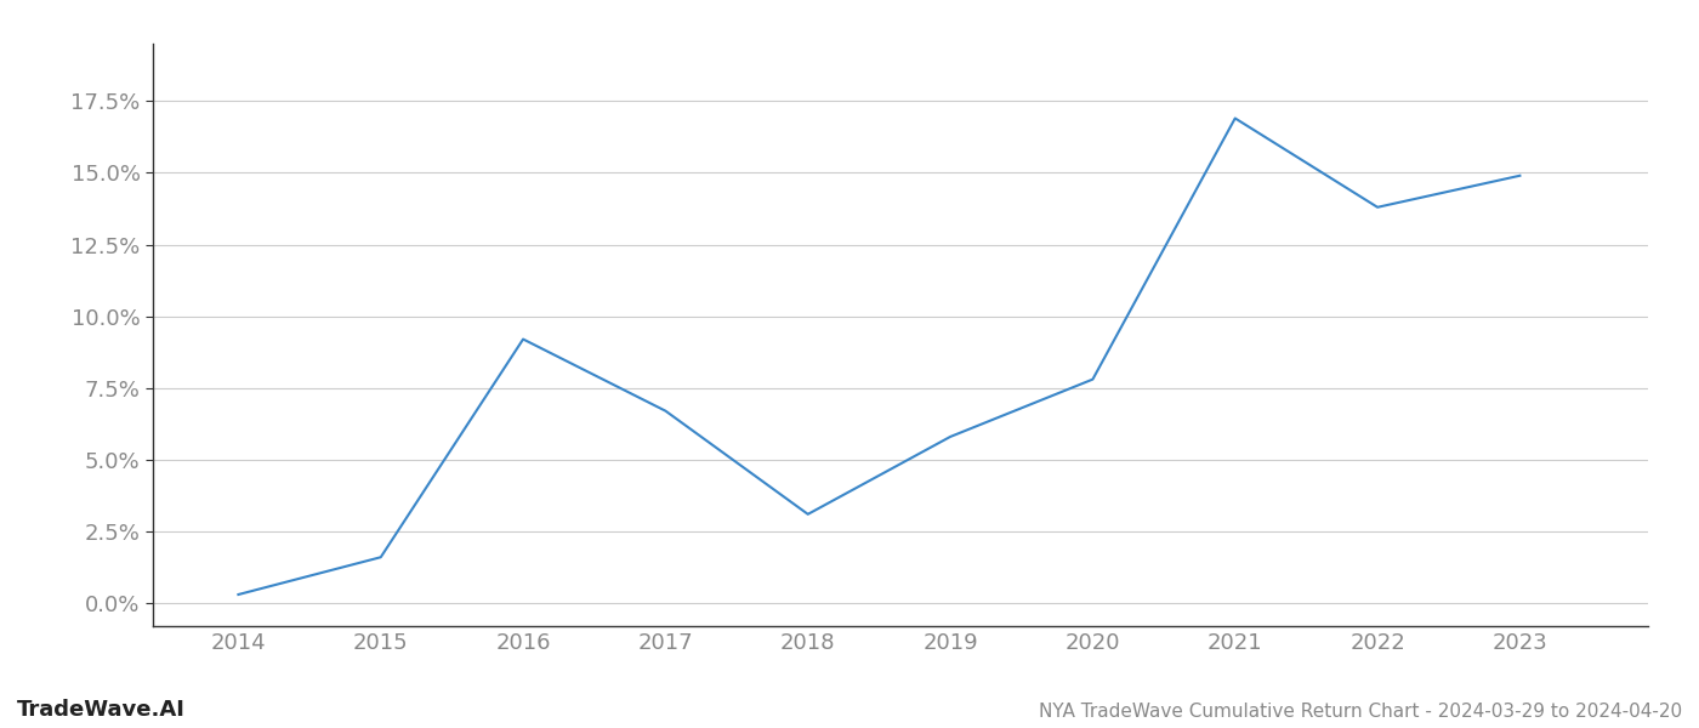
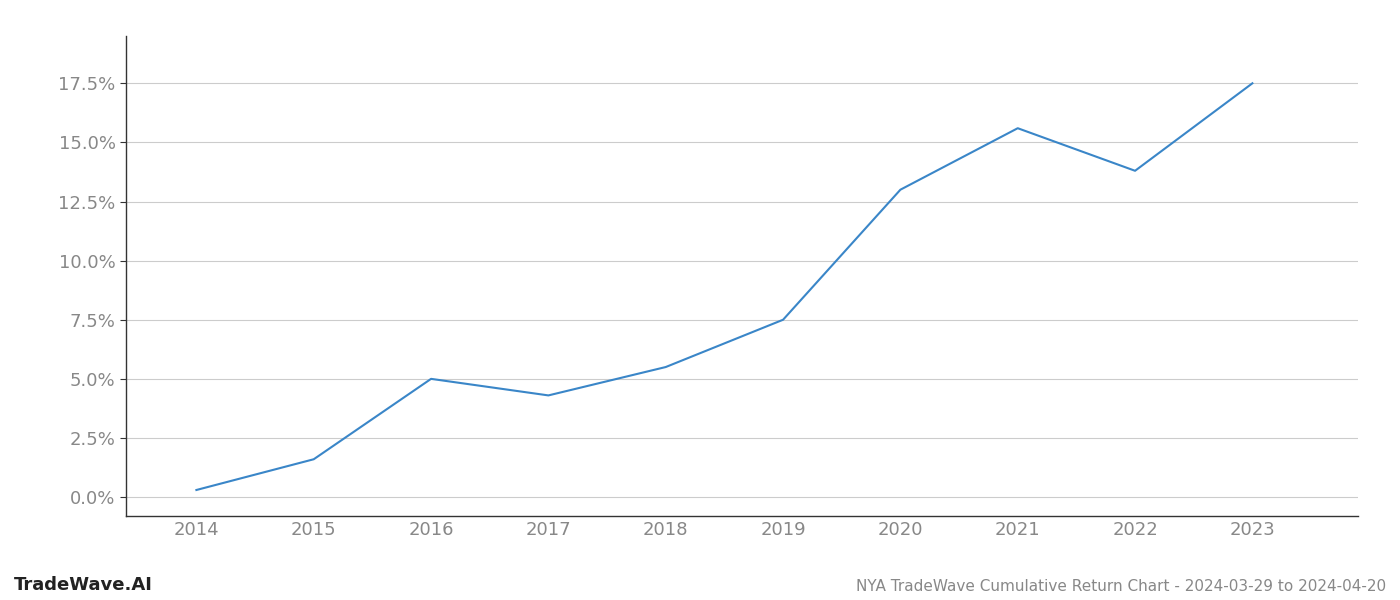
2016: 9.2% -> 5.0%
2017: 6.7% -> 4.3%
2018: 3.1% -> 5.5%
2019: 5.8% -> 7.5%
2020: 7.8% -> 13.0%
2021: 16.9% -> 15.6%
2023: 14.9% -> 17.5%
